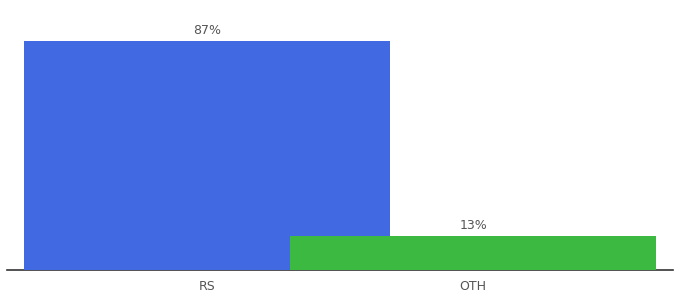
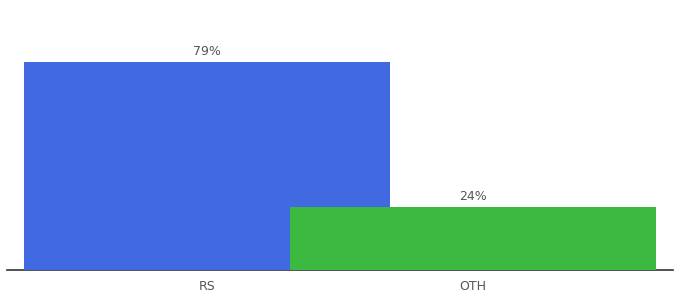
RS: 87% -> 79%
OTH: 13% -> 24%
